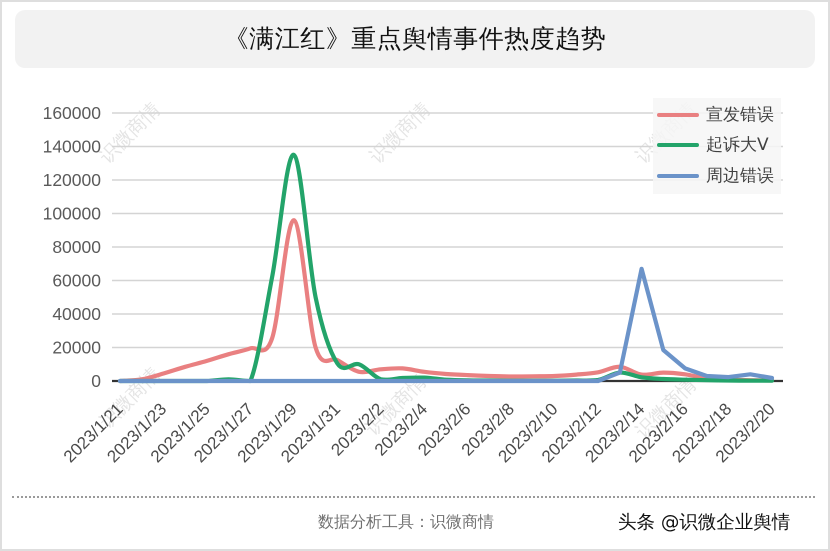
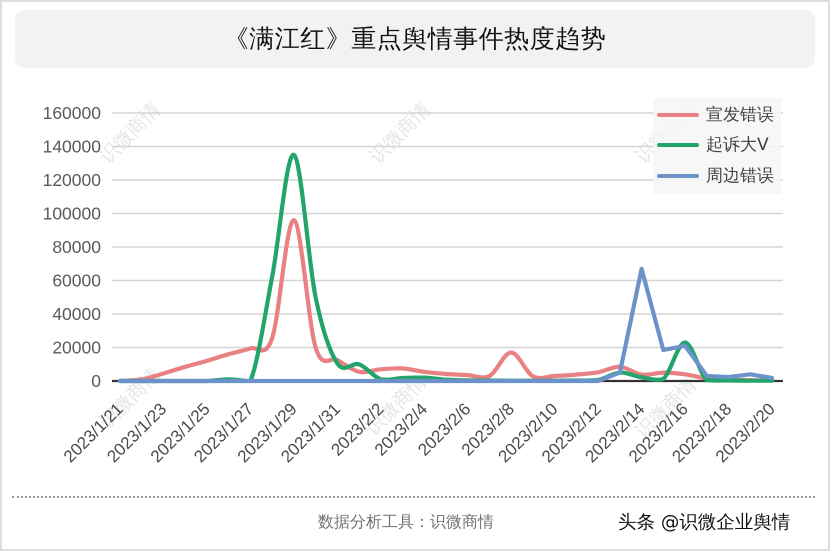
宣发错误/2023/2/8: 3000 -> 17000
起诉大V/2023/2/16: 1000 -> 23000
周边错误/2023/2/16: 8000 -> 21000
